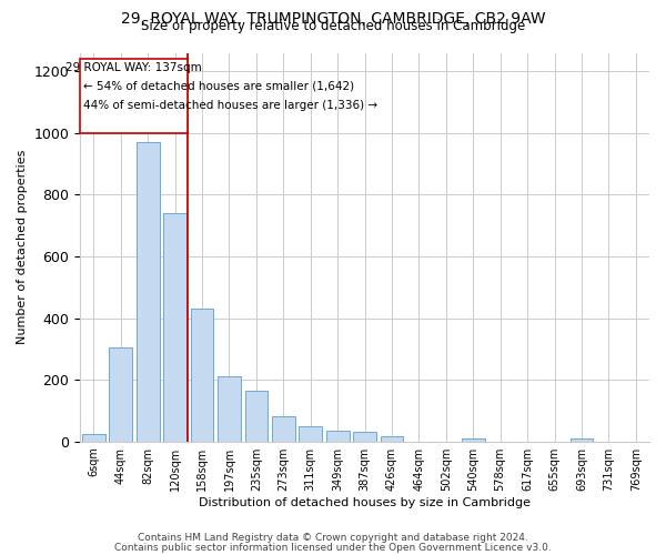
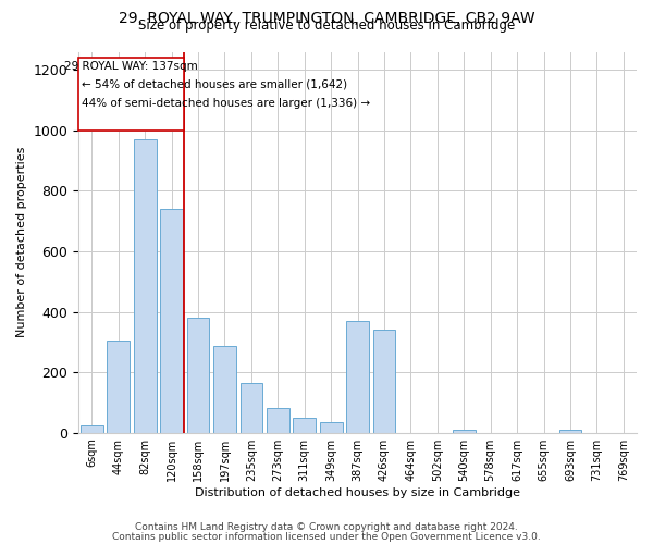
158sqm: 430 -> 380
197sqm: 210 -> 285
387sqm: 30 -> 370
426sqm: 18 -> 340
